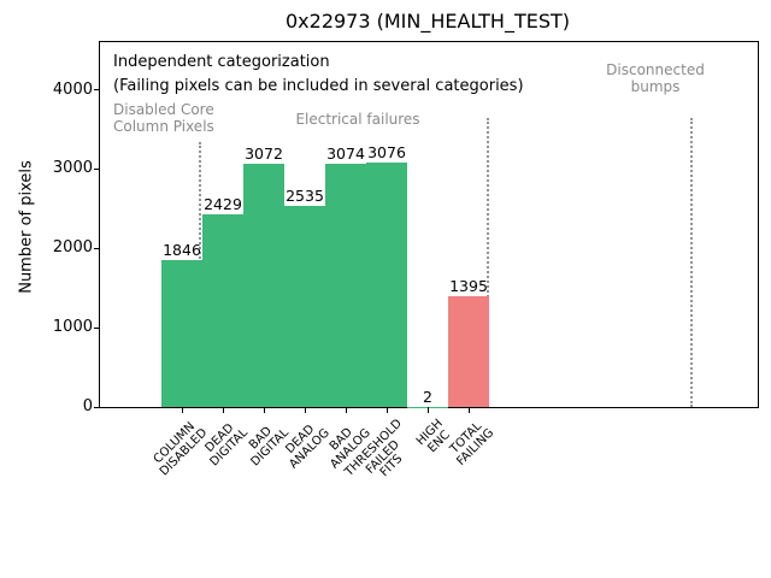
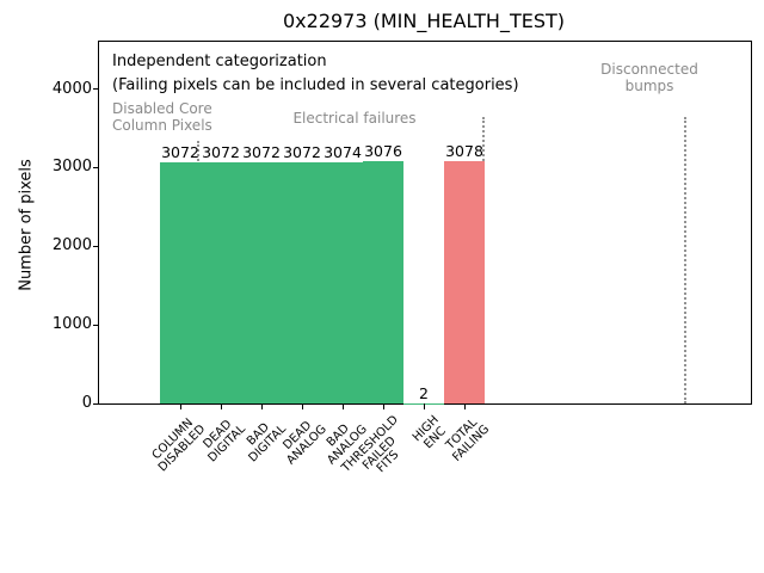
COLUMN DISABLED: 1846 -> 3072
DEAD DIGITAL: 2429 -> 3072
DEAD ANALOG: 2535 -> 3072
TOTAL FAILING: 1395 -> 3078
